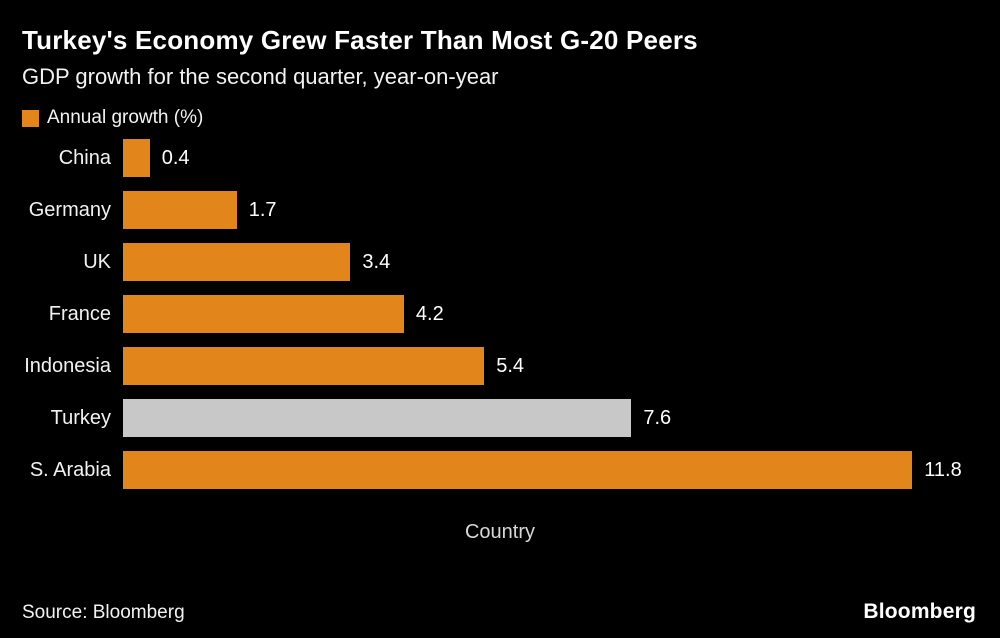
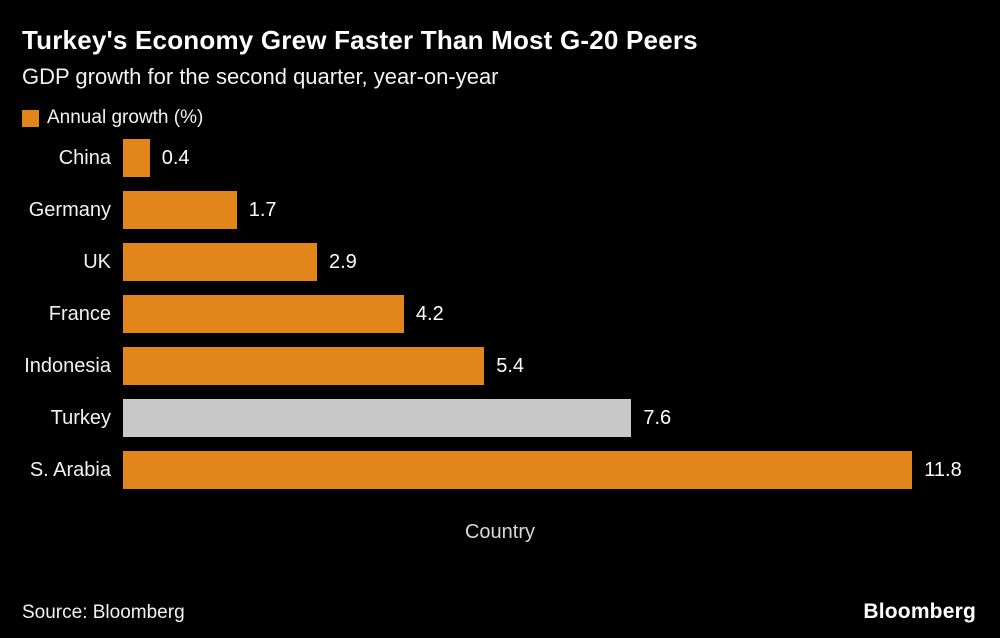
UK: 3.4 -> 2.9
